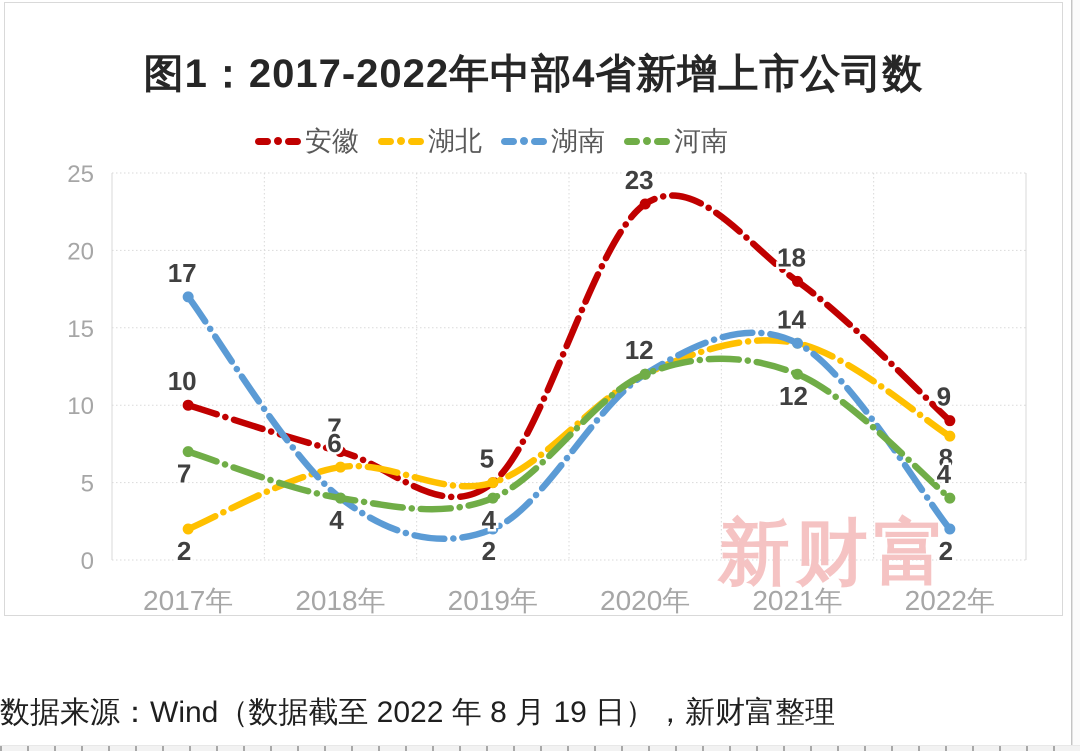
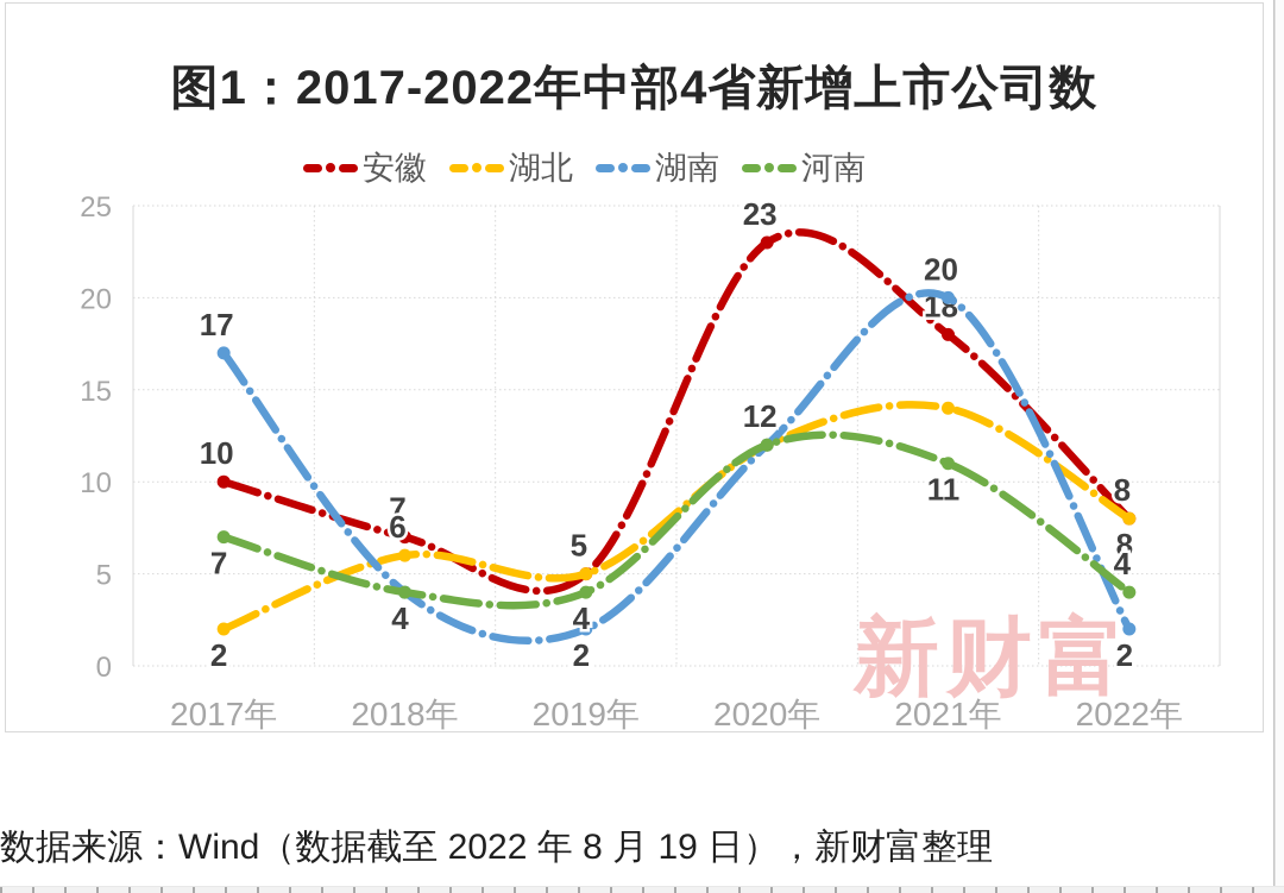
湖南/2021年: 14 -> 20
河南/2021年: 12 -> 11
安徽/2022年: 9 -> 8
